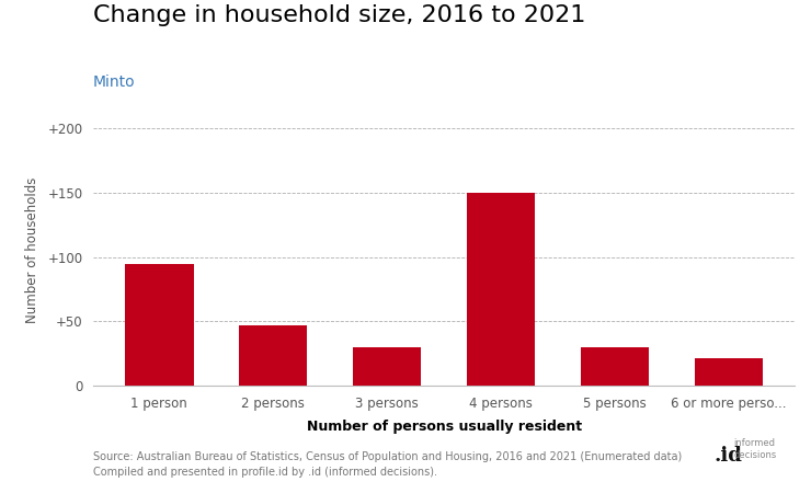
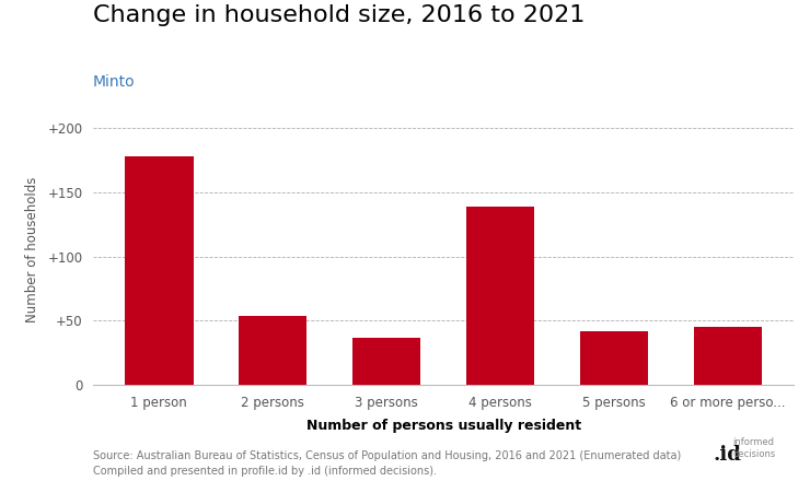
1 person: 95 -> 178
2 persons: 47 -> 54
3 persons: 30 -> 37
4 persons: 150 -> 139
5 persons: 30 -> 42
6 or more perso...: 21 -> 45
